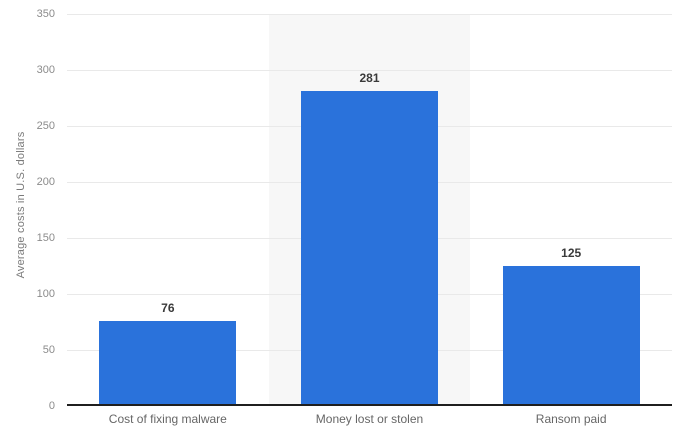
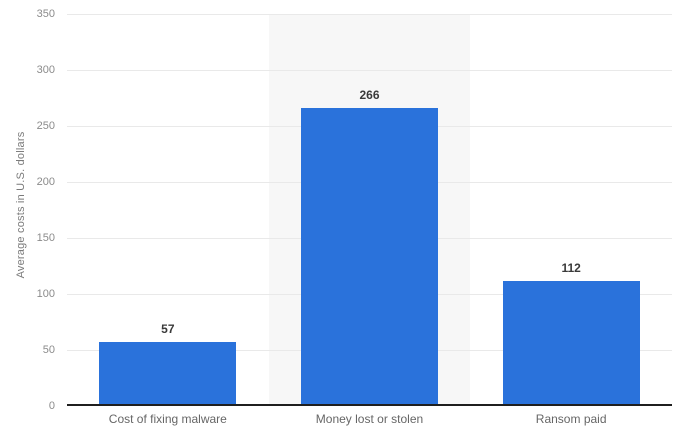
Cost of fixing malware: 76 -> 57
Money lost or stolen: 281 -> 266
Ransom paid: 125 -> 112
